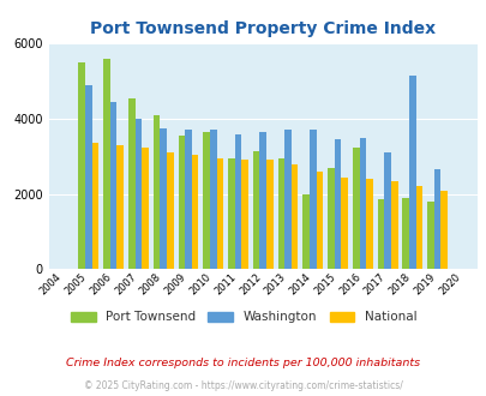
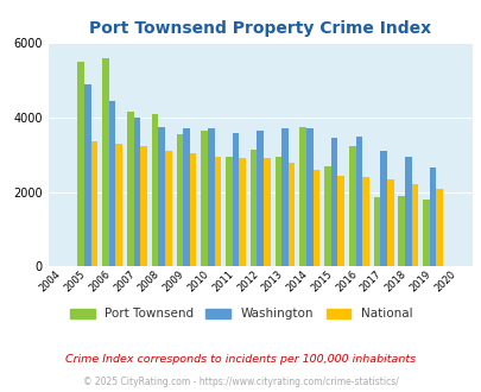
Port Townsend/2007: 4550 -> 4150
Port Townsend/2014: 2000 -> 3750
Washington/2018: 5150 -> 2950
